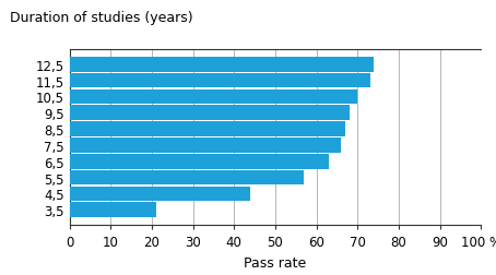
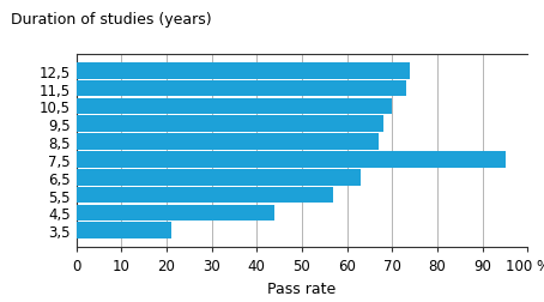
7,5: 66 -> 95
